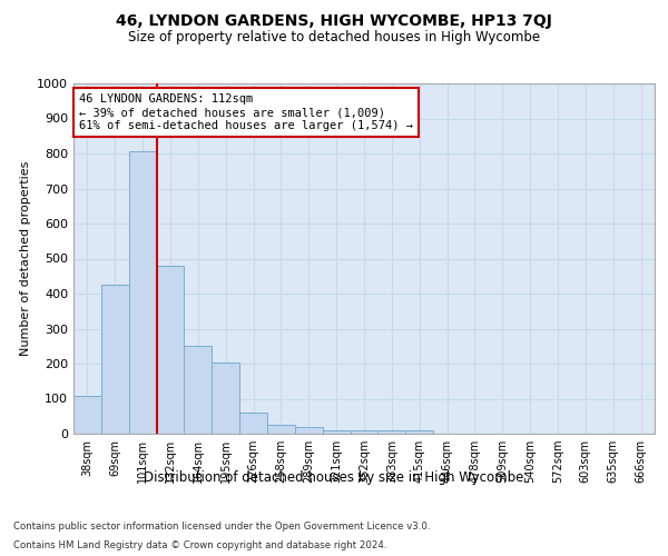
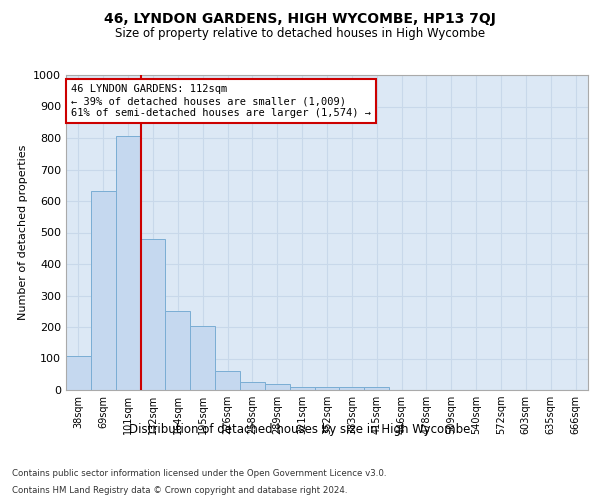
69sqm: 425 -> 632
